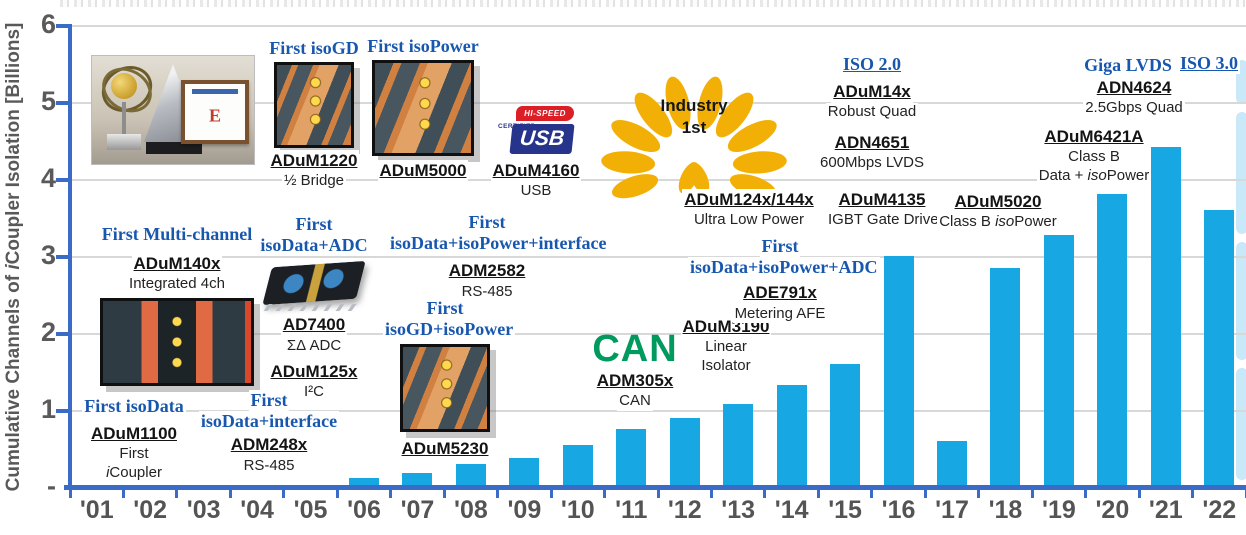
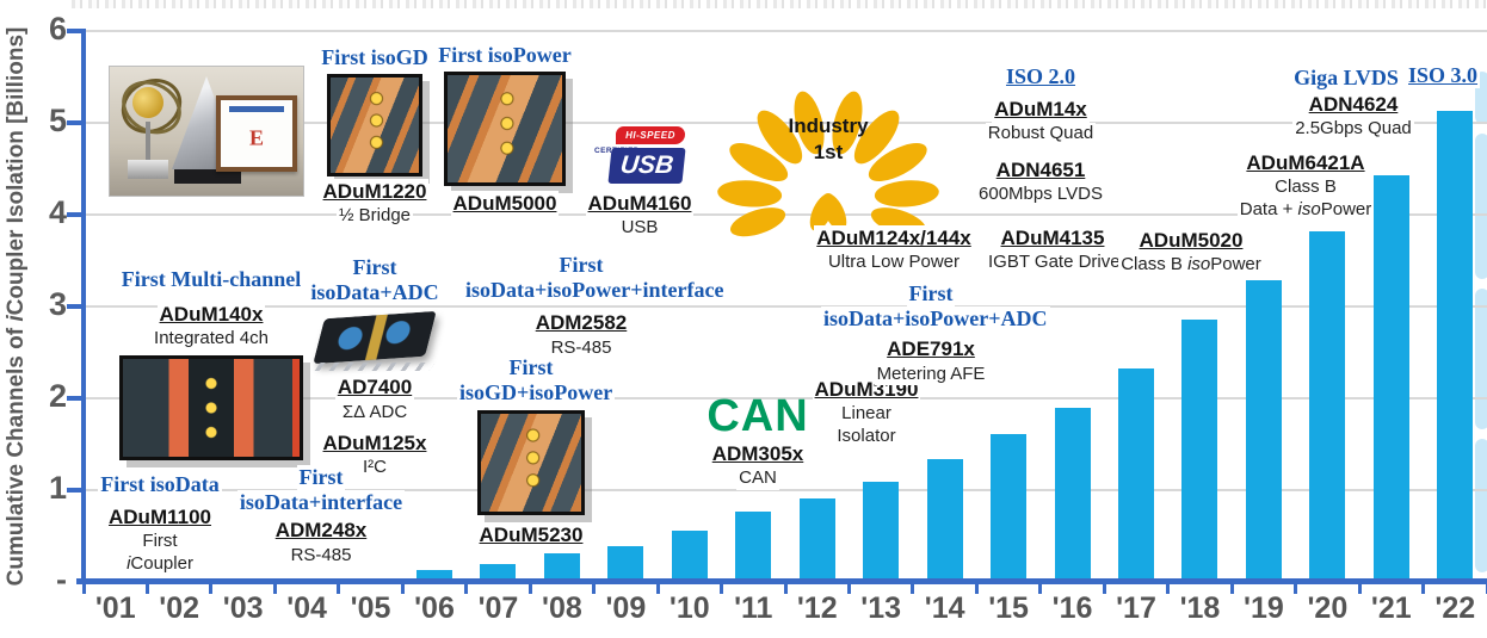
'16: 3.0 -> 1.9
'17: 0.6 -> 2.3
'22: 3.6 -> 5.1
